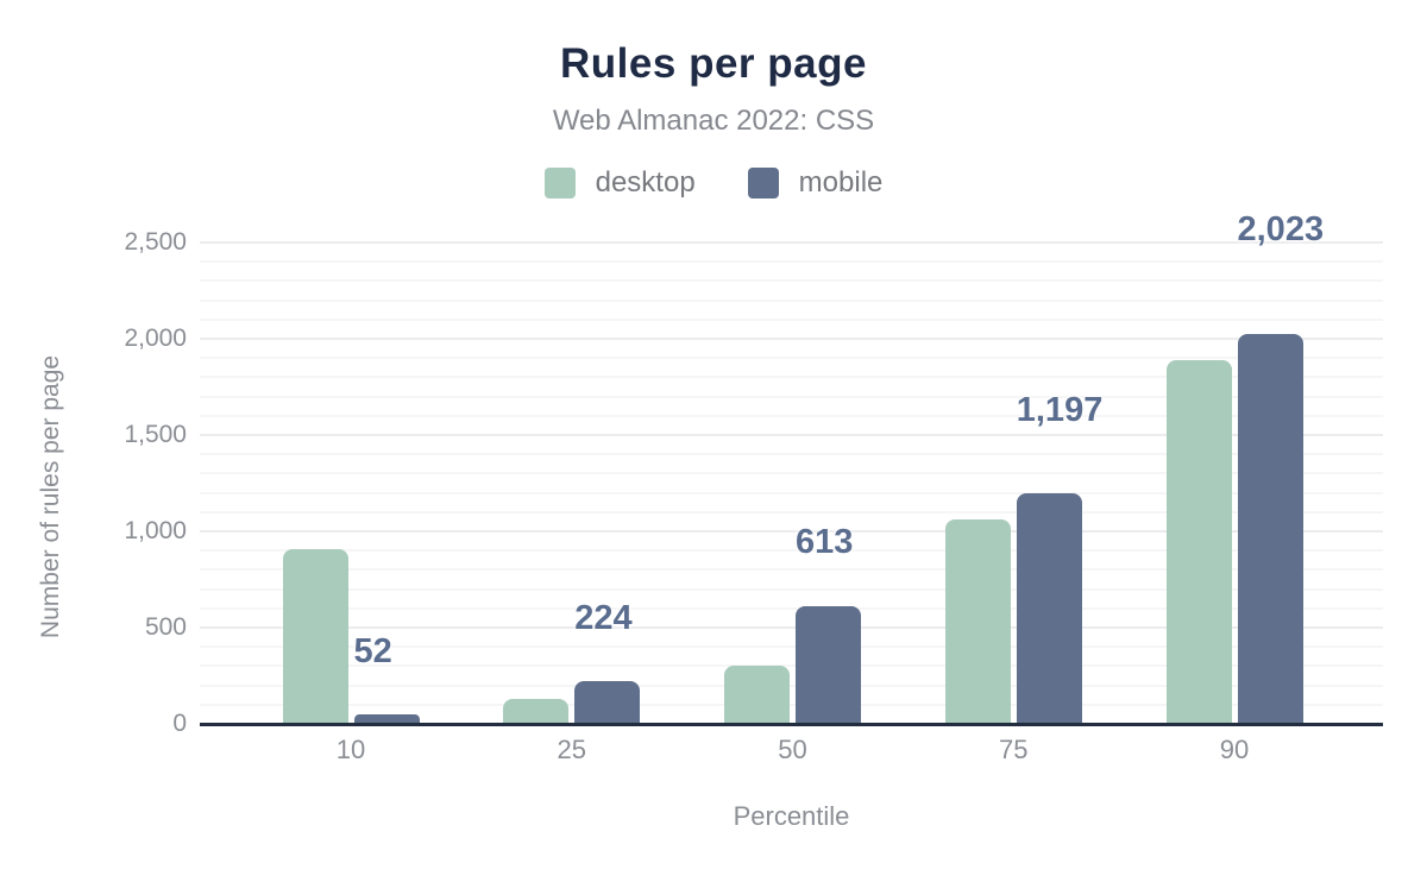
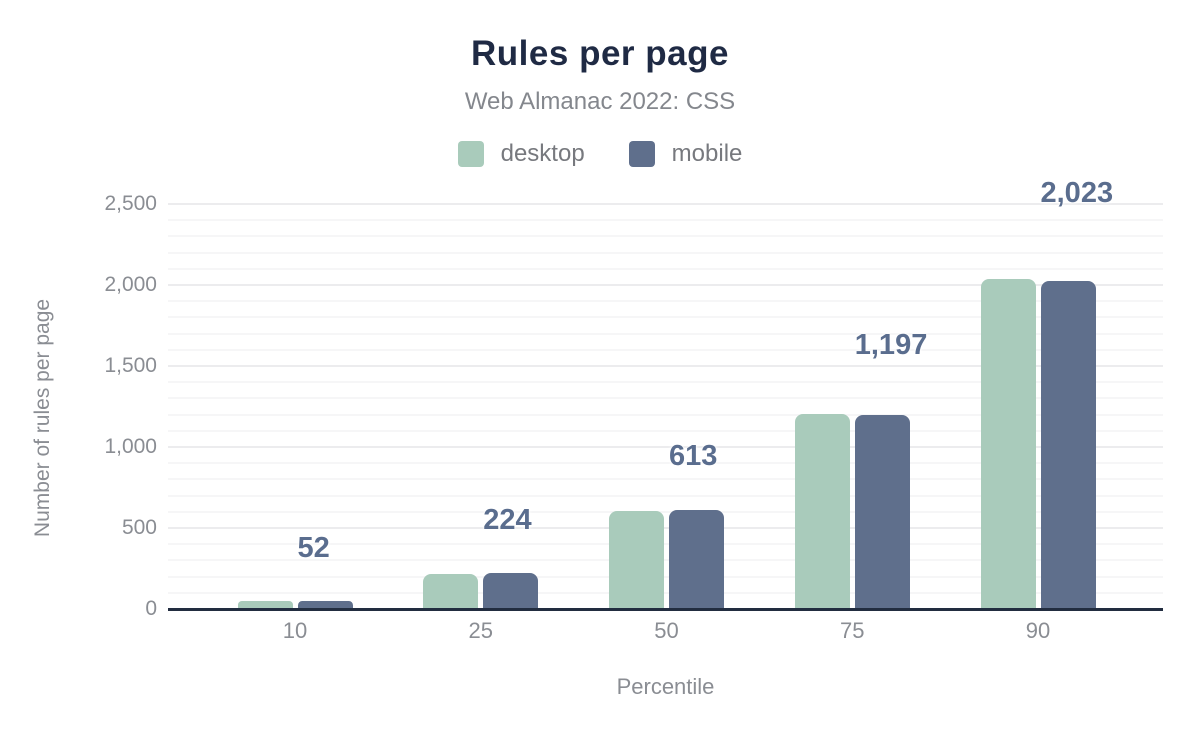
desktop/10: 910 -> 50
desktop/25: 130 -> 220
desktop/50: 300 -> 610
desktop/75: 1060 -> 1200
desktop/90: 1890 -> 2040
